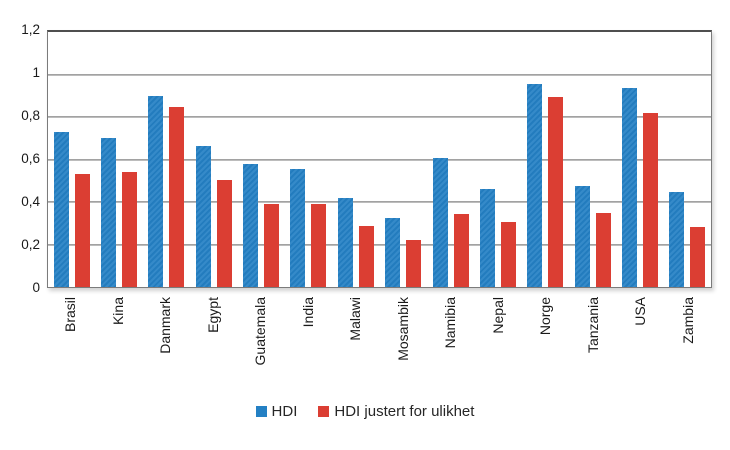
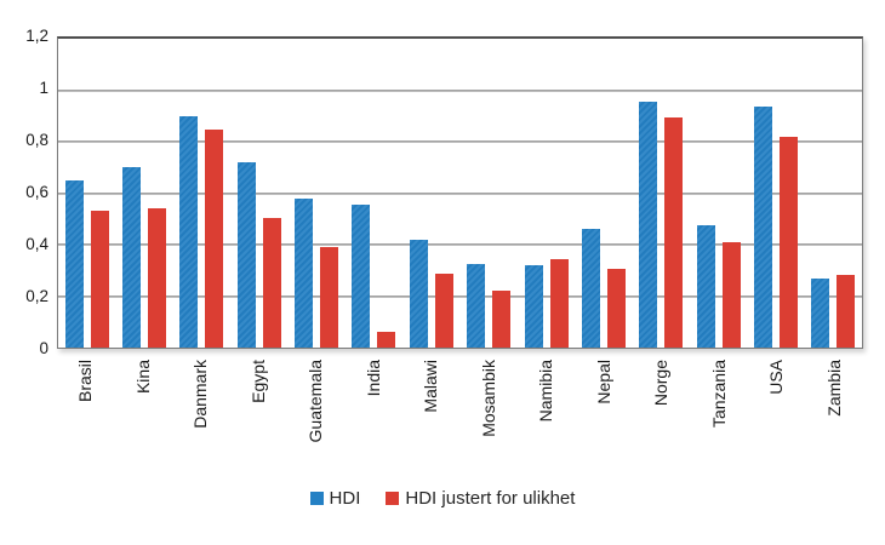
HDI/Brasil: 0,73 -> 0,65
HDI/Egypt: 0,66 -> 0,72
HDI justert for ulikhet/India: 0,39 -> 0,06
HDI/Namibia: 0,61 -> 0,32
HDI justert for ulikhet/Tanzania: 0,35 -> 0,41
HDI/Zambia: 0,45 -> 0,27
